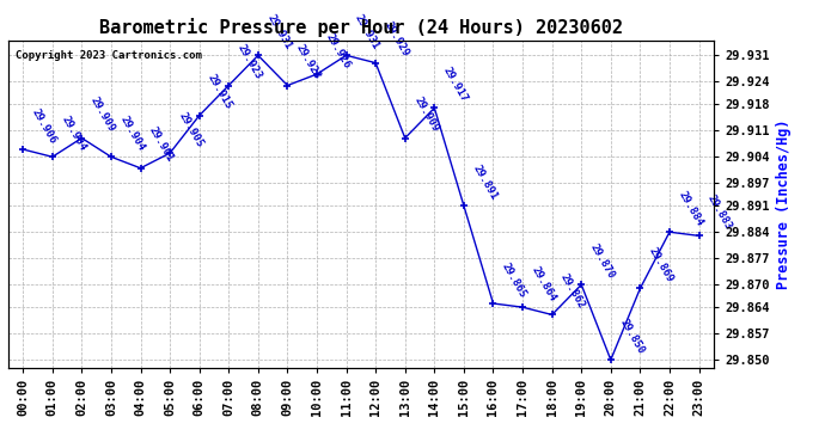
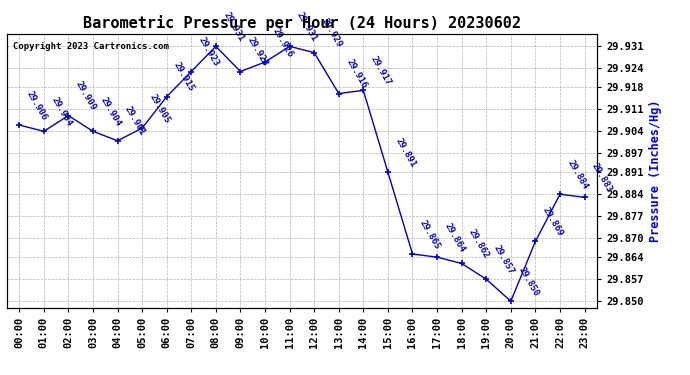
13:00: 29.909 -> 29.916
19:00: 29.870 -> 29.857
